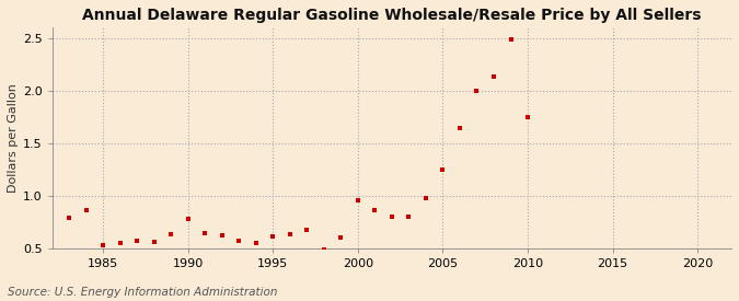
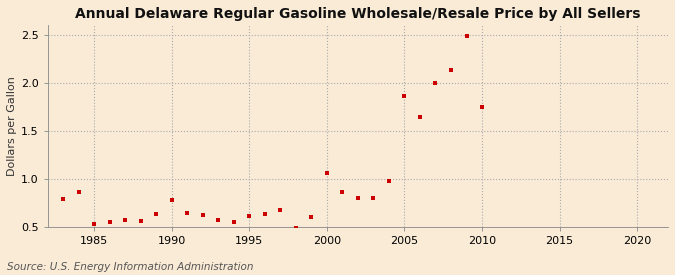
2000: 0.96 -> 1.06
2005: 1.25 -> 1.86
